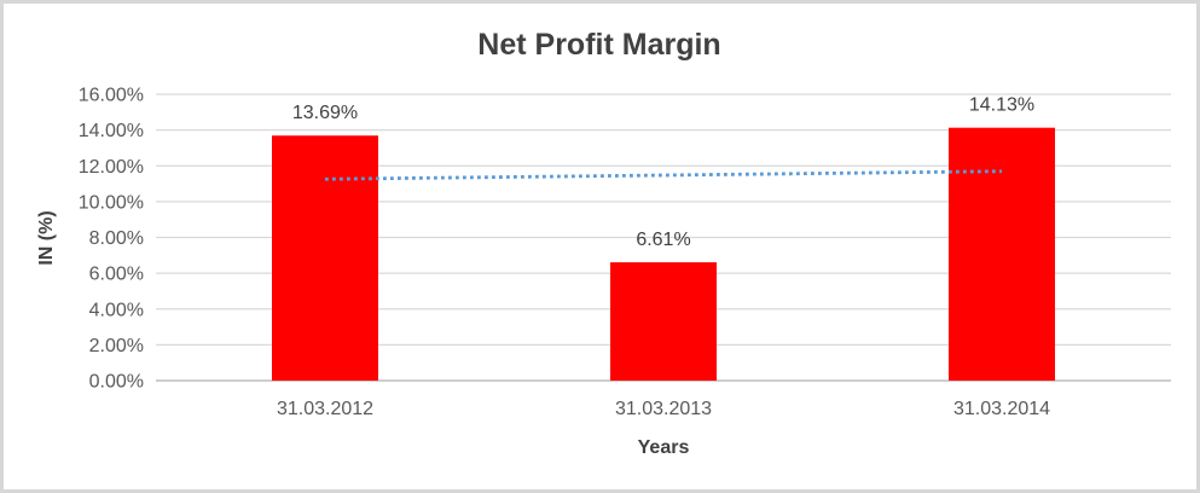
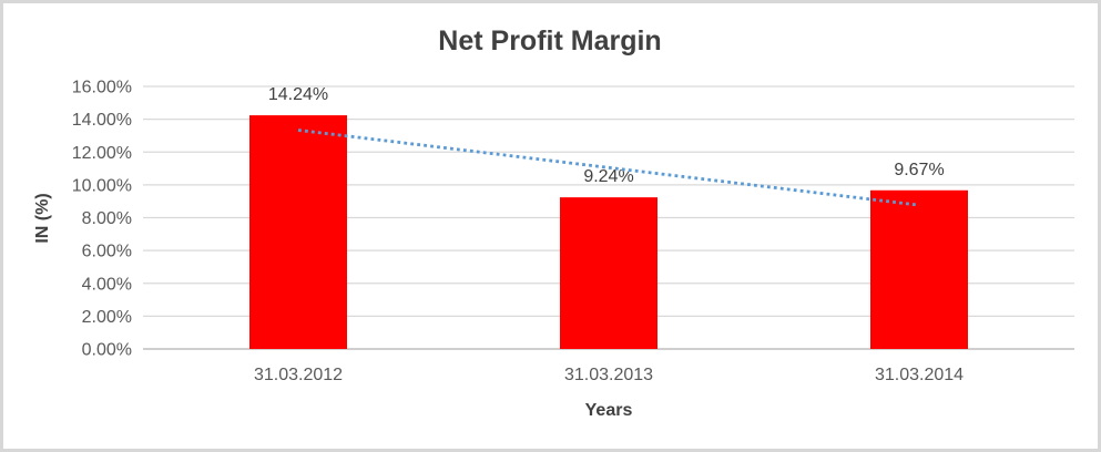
31.03.2012: 13.69% -> 14.24%
31.03.2013: 6.61% -> 9.24%
31.03.2014: 14.13% -> 9.67%
